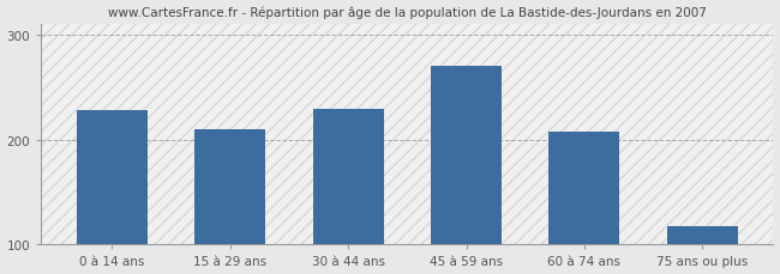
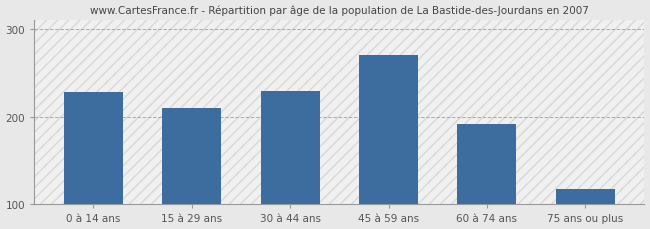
60 à 74 ans: 208 -> 192
